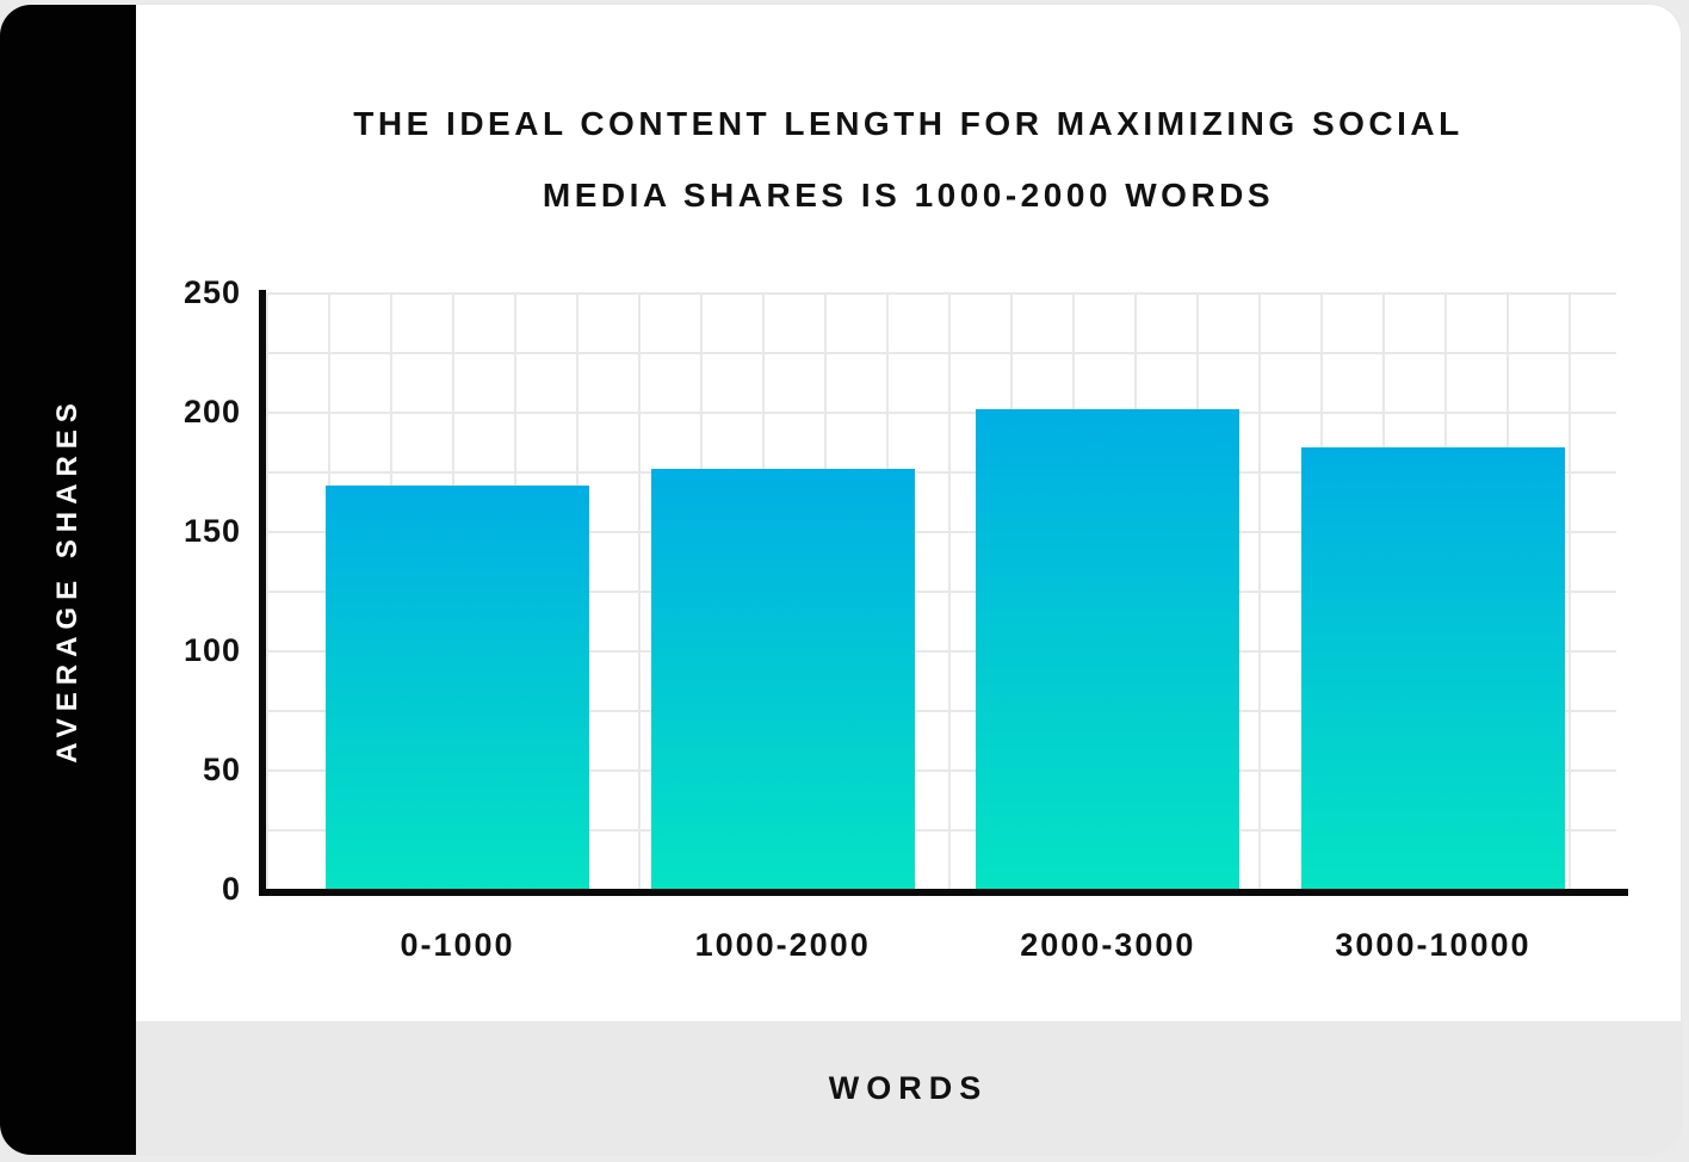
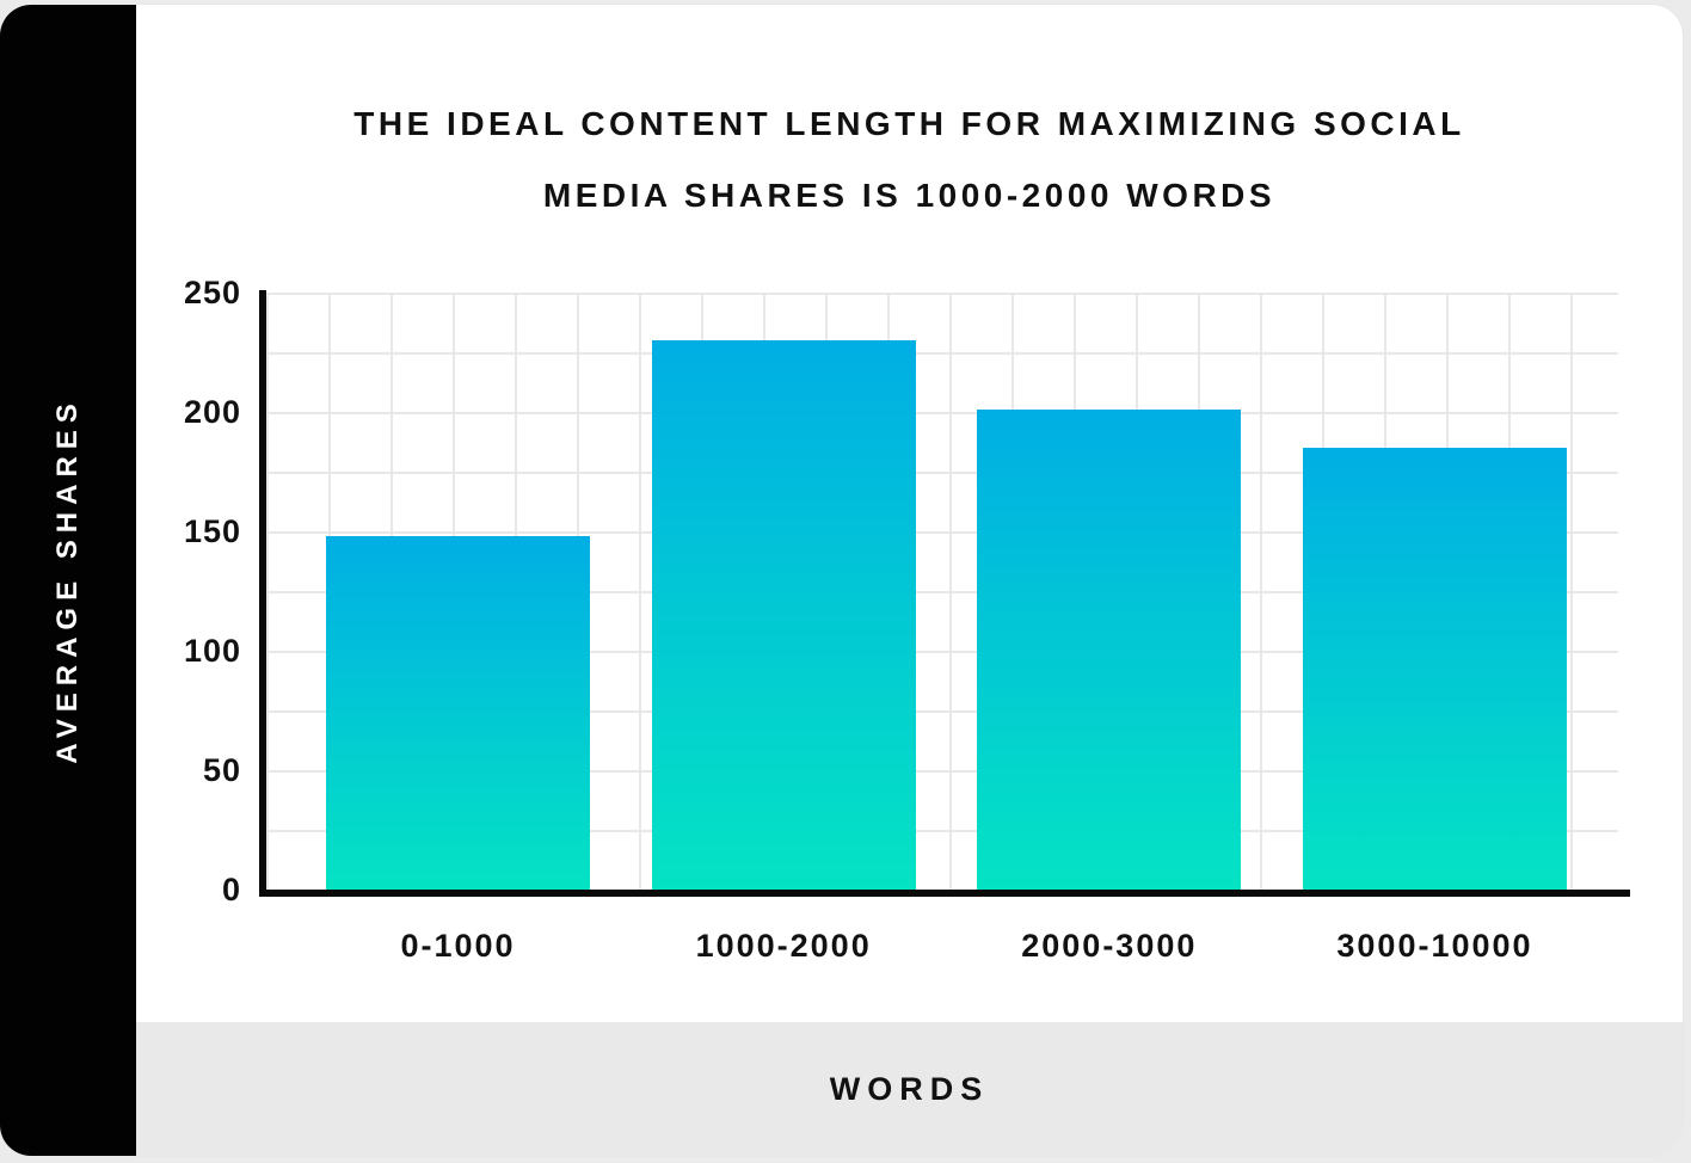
0-1000: 170 -> 149
1000-2000: 177 -> 231
